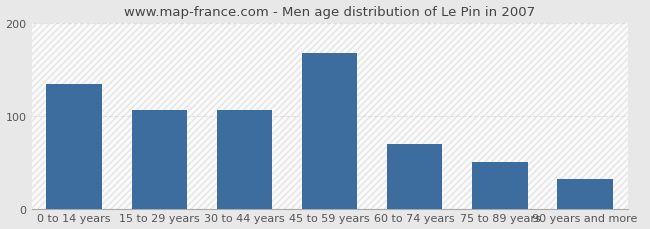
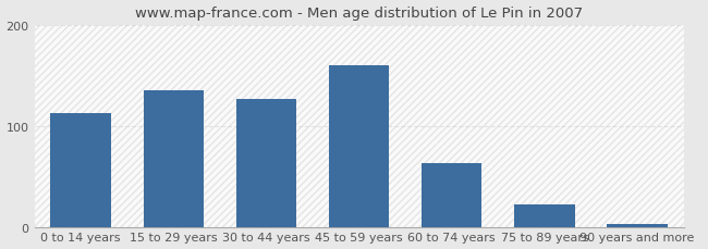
0 to 14 years: 134 -> 113
15 to 29 years: 106 -> 135
30 to 44 years: 106 -> 127
45 to 59 years: 168 -> 160
60 to 74 years: 70 -> 63
75 to 89 years: 50 -> 22
90 years and more: 32 -> 3
